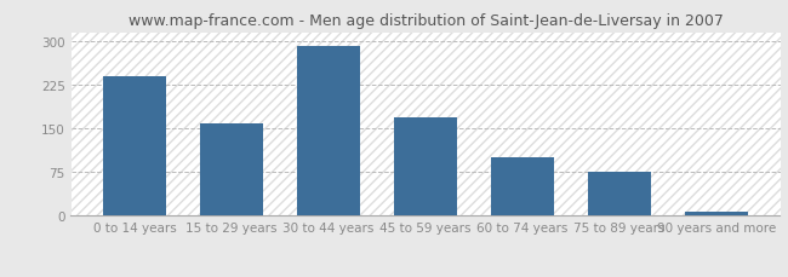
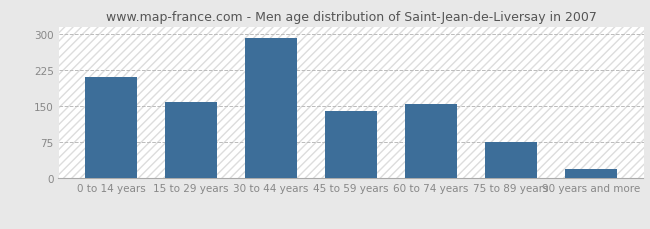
0 to 14 years: 240 -> 210
45 to 59 years: 168 -> 140
60 to 74 years: 101 -> 155
90 years and more: 7 -> 20
